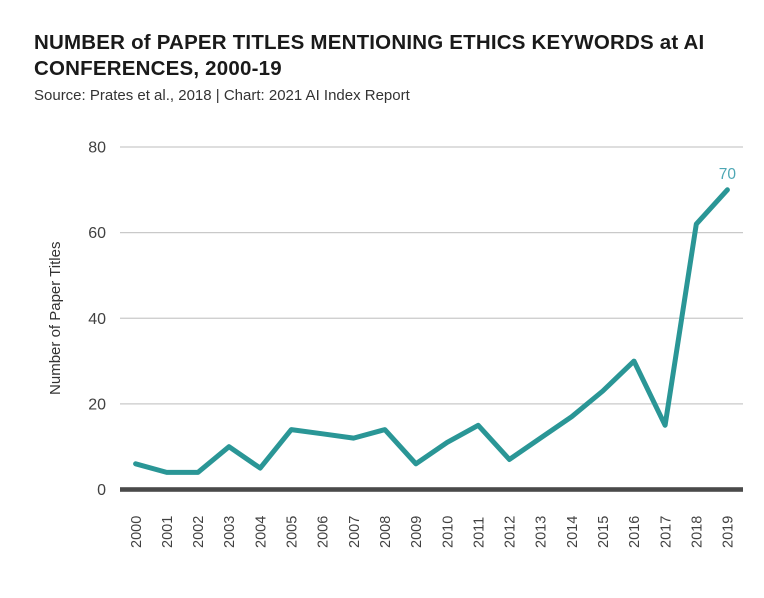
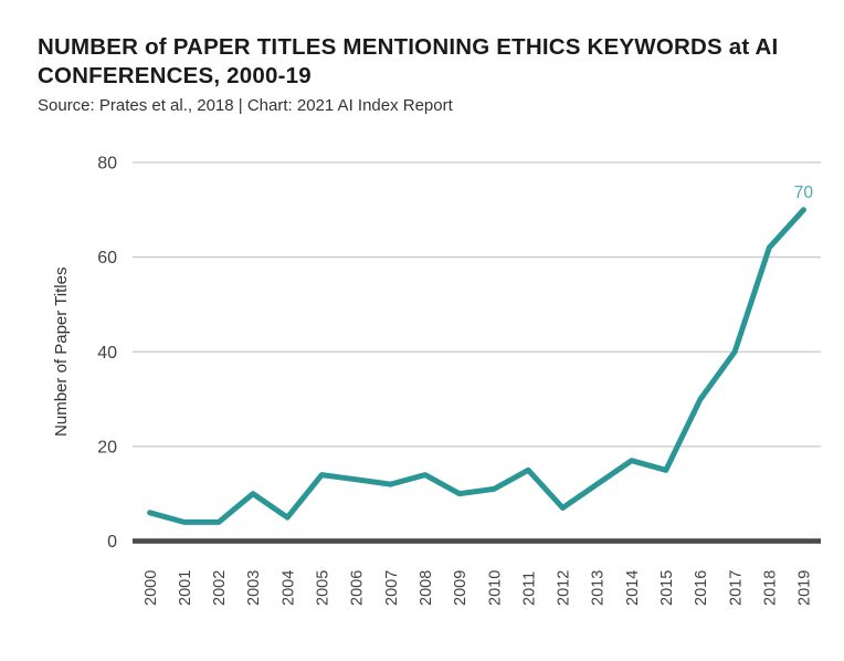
2009: 6 -> 10
2015: 23 -> 15
2017: 15 -> 40
